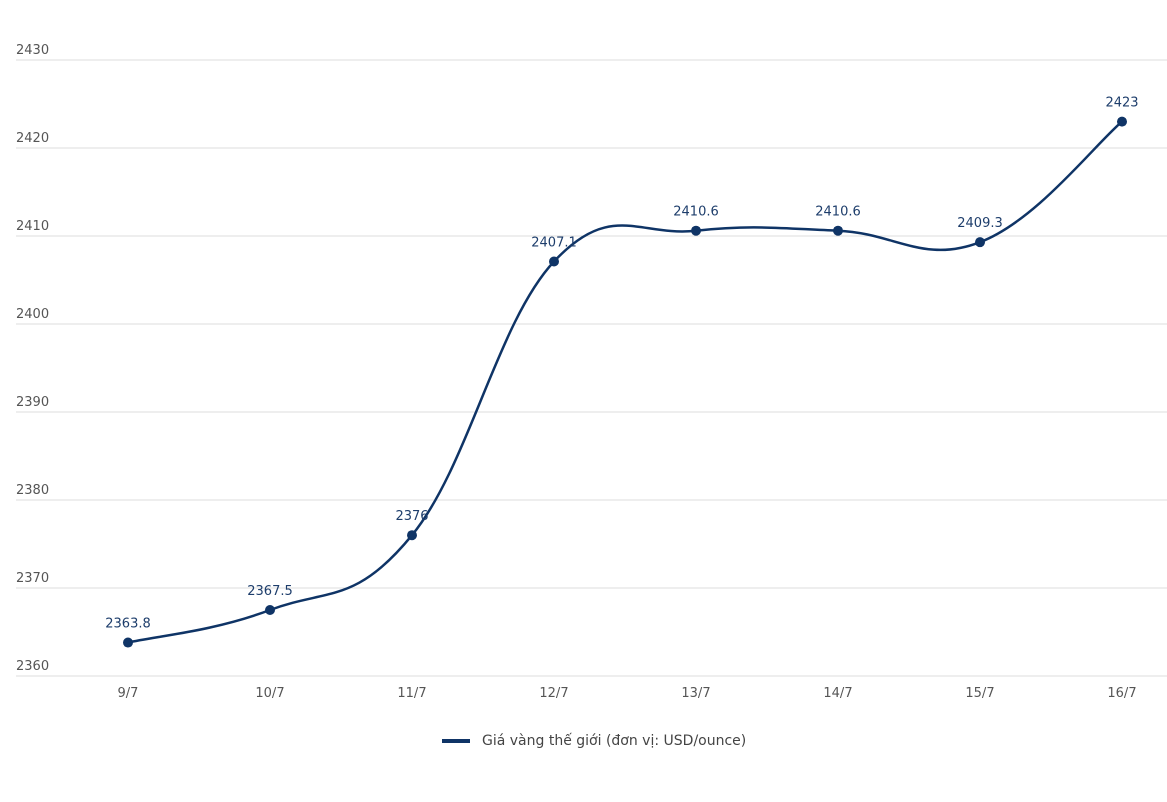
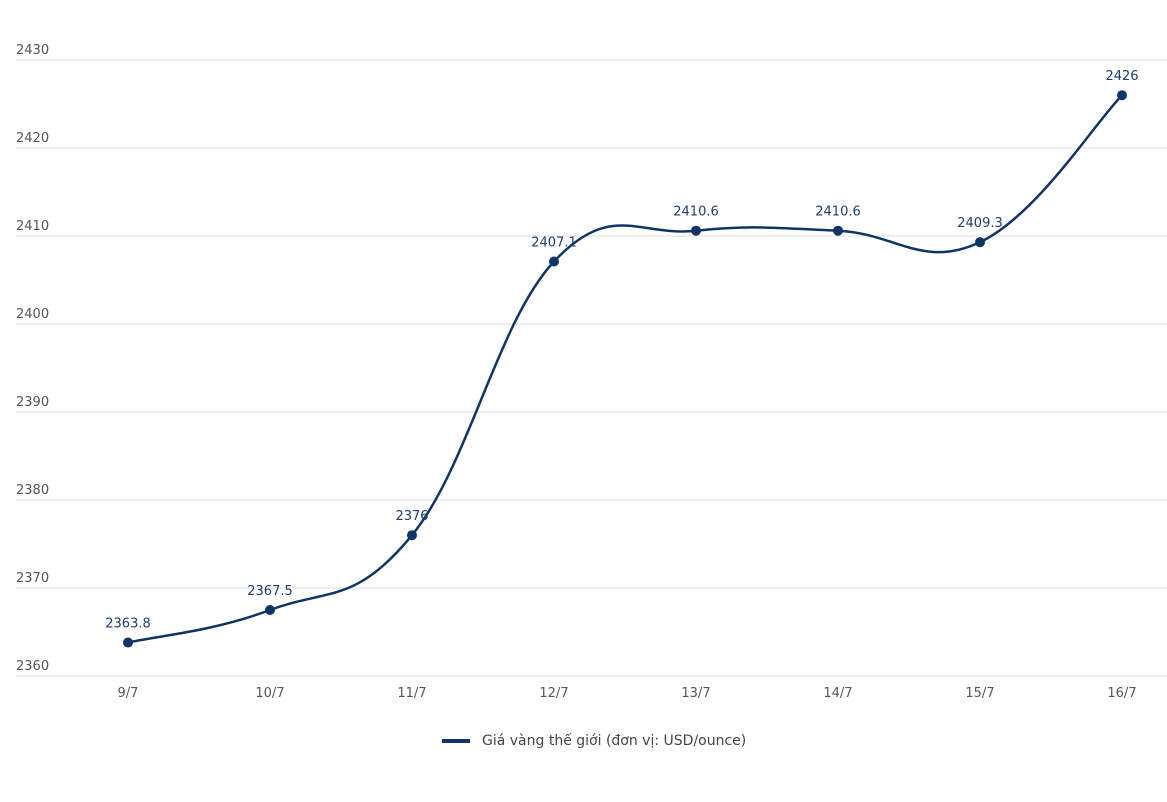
16/7: 2423 -> 2426
